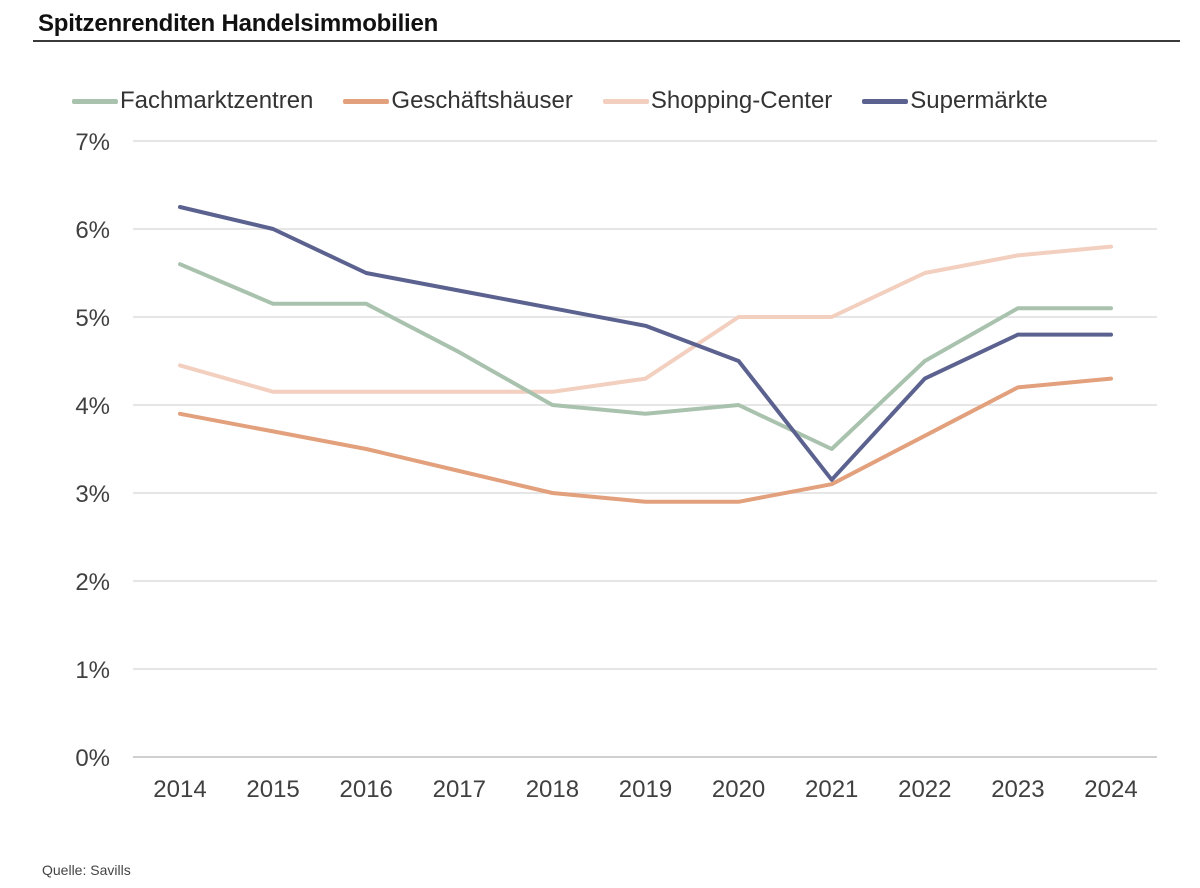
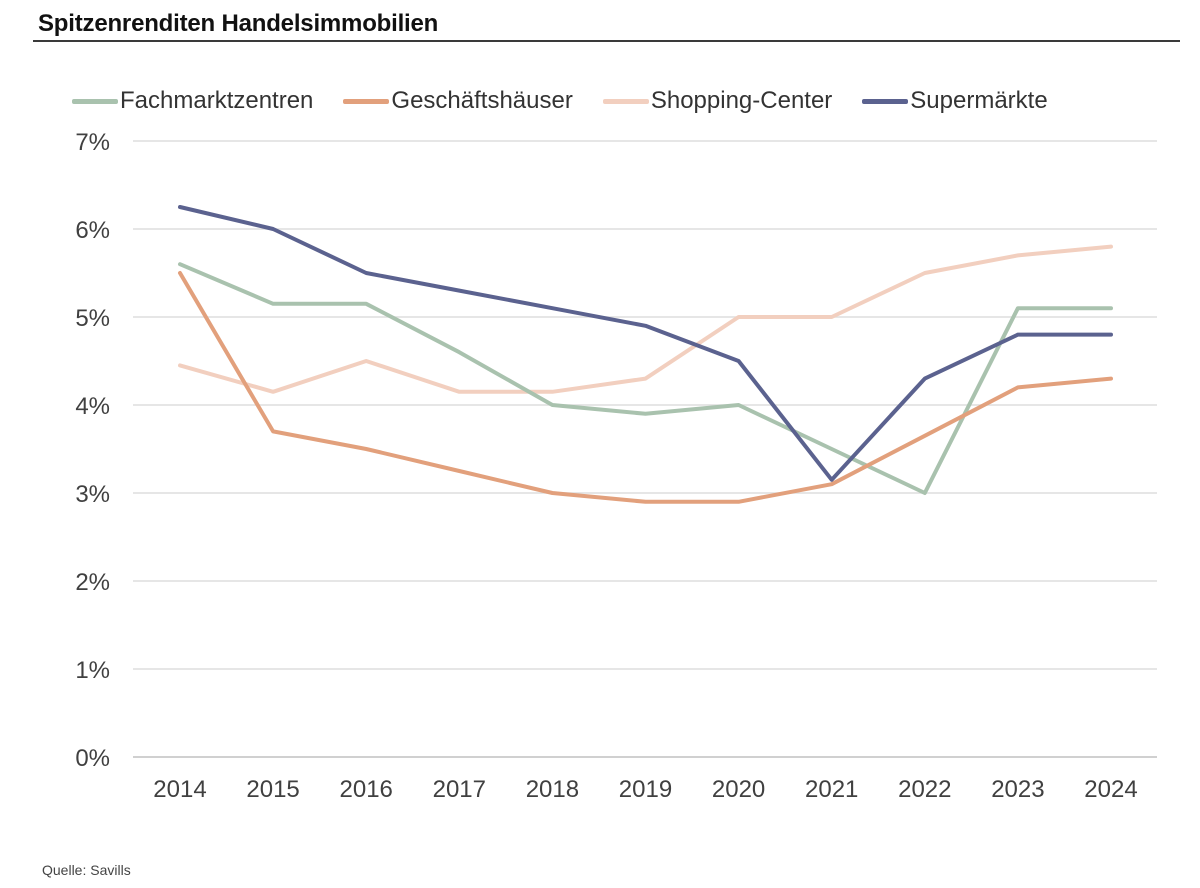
Geschäftshäuser/2014: 3.9% -> 5.5%
Shopping-Center/2016: 4.2% -> 4.5%
Fachmarktzentren/2022: 4.5% -> 3.0%
